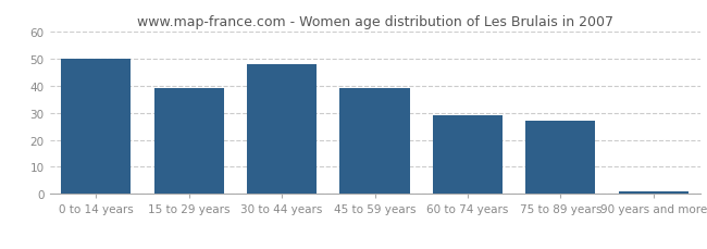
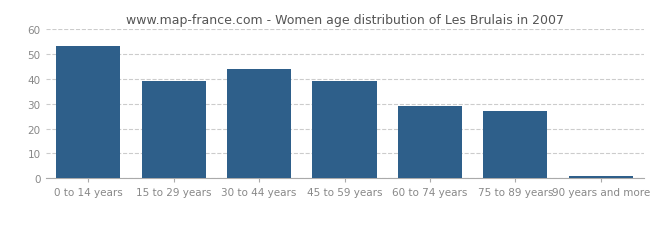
0 to 14 years: 50 -> 53
30 to 44 years: 48 -> 44
